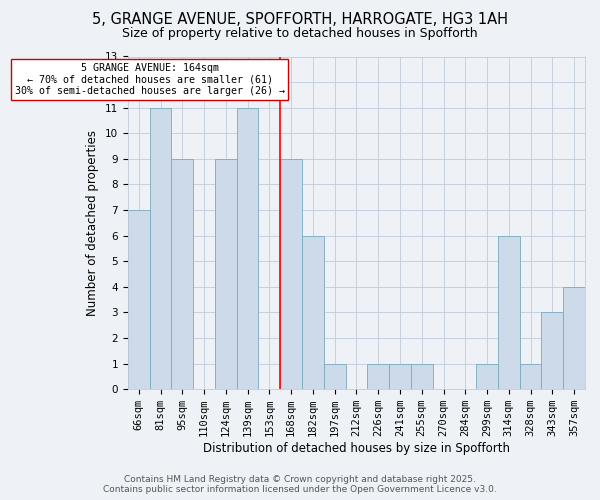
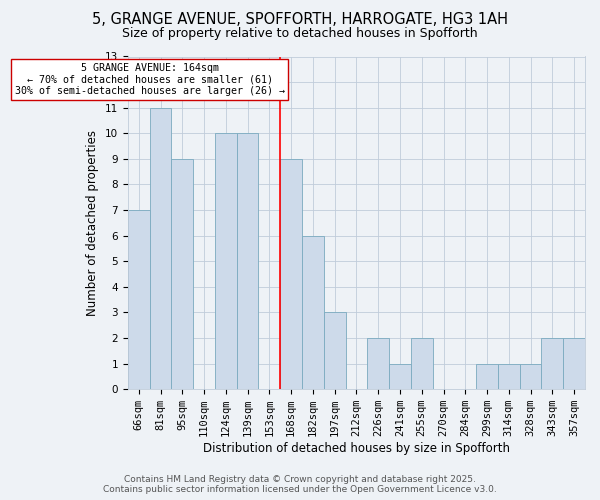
124sqm: 9 -> 10
139sqm: 11 -> 10
197sqm: 1 -> 3
226sqm: 1 -> 2
255sqm: 1 -> 2
314sqm: 6 -> 1
343sqm: 3 -> 2
357sqm: 4 -> 2
